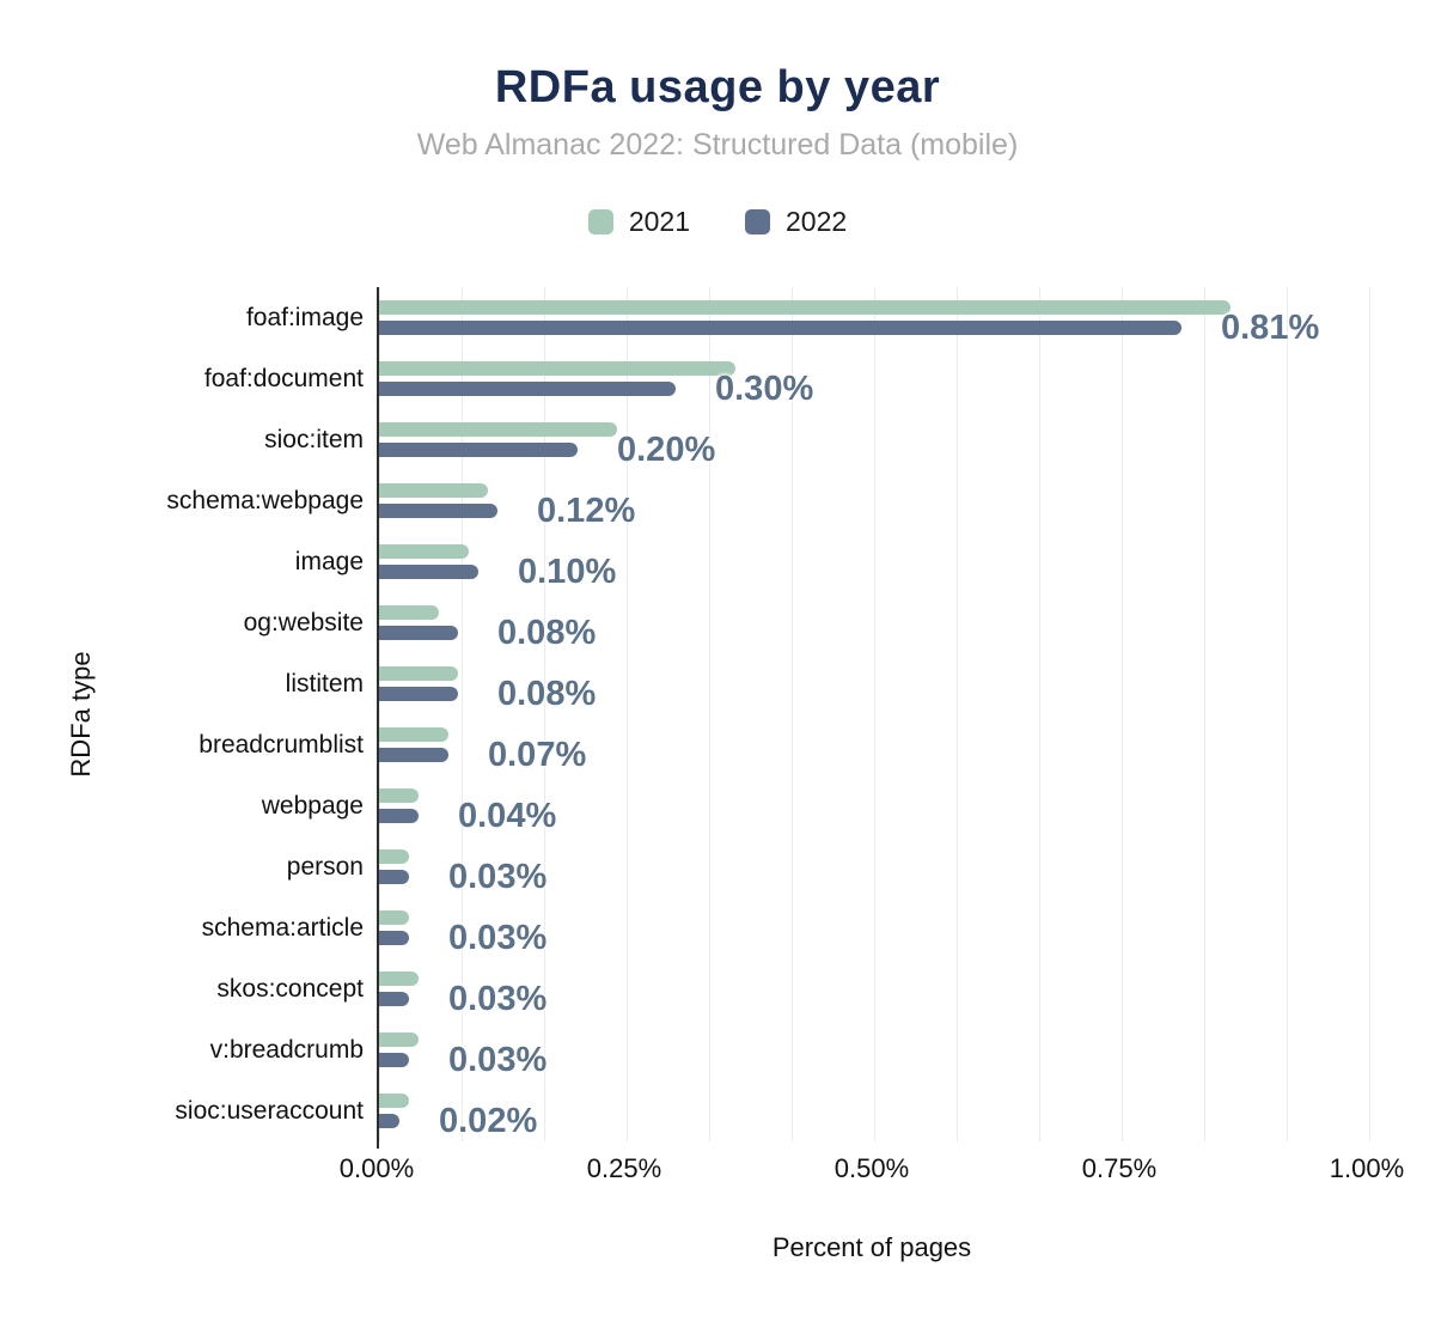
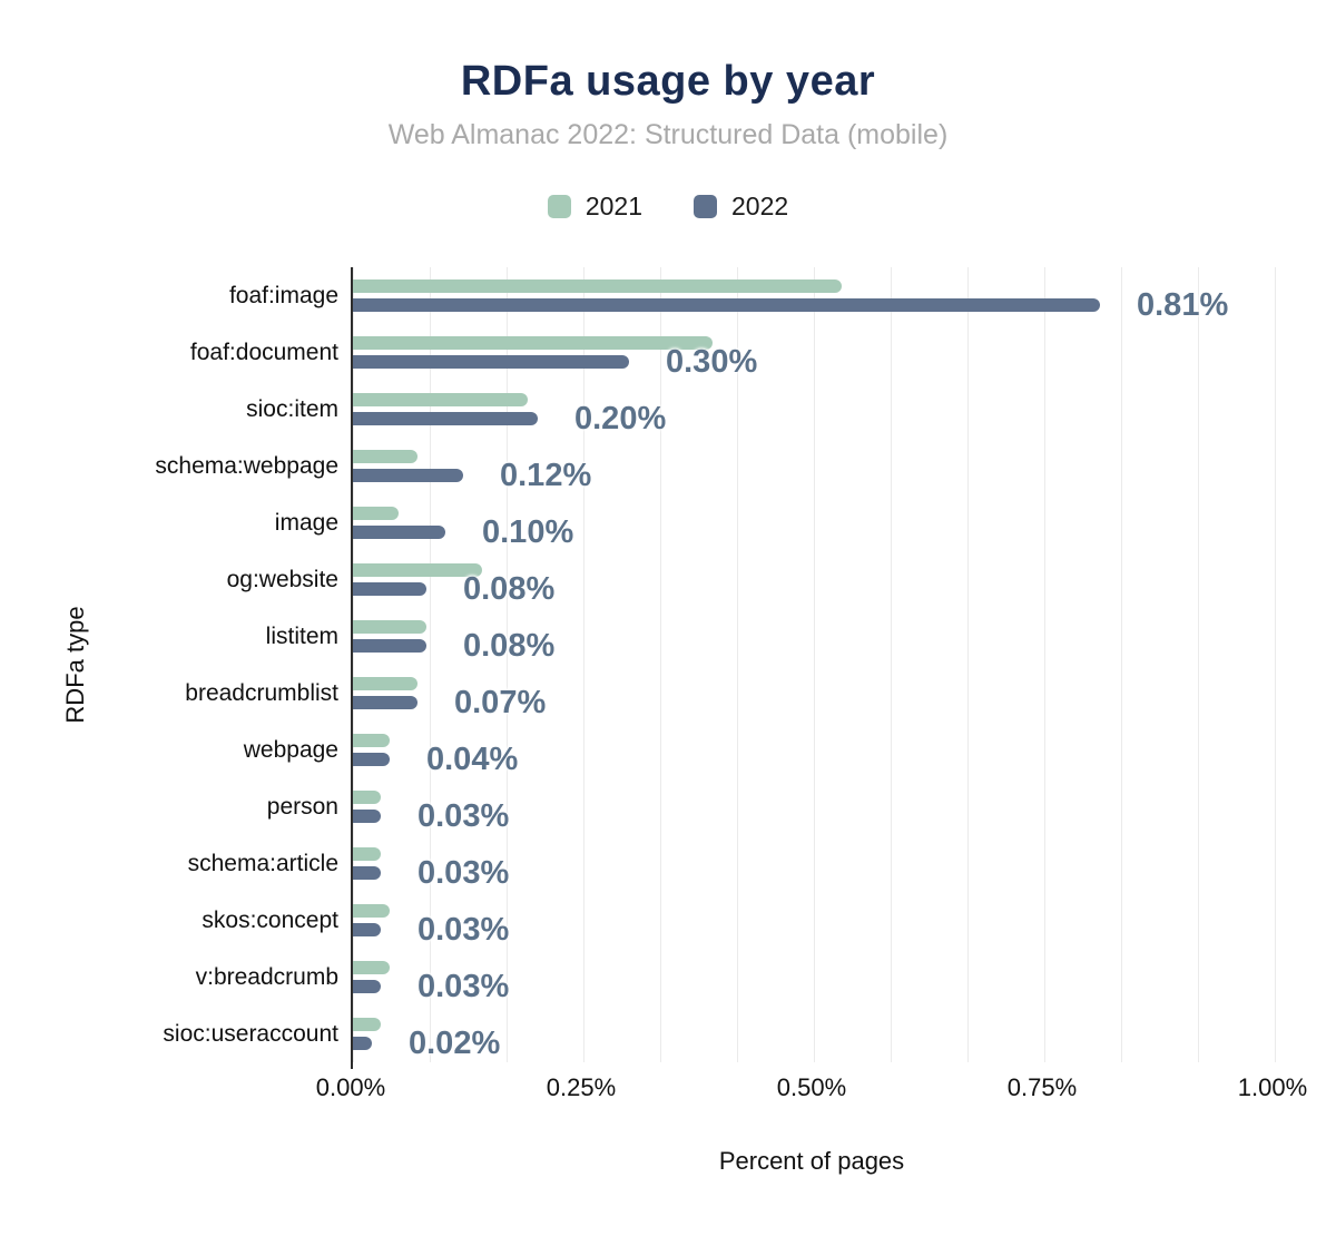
2021/foaf:image: 0.86% -> 0.53%
2021/foaf:document: 0.36% -> 0.39%
2021/sioc:item: 0.24% -> 0.19%
2021/schema:webpage: 0.11% -> 0.07%
2021/image: 0.09% -> 0.05%
2021/og:website: 0.06% -> 0.14%
